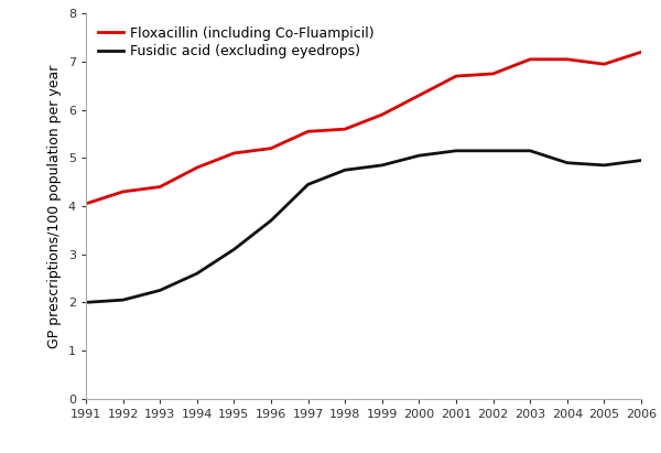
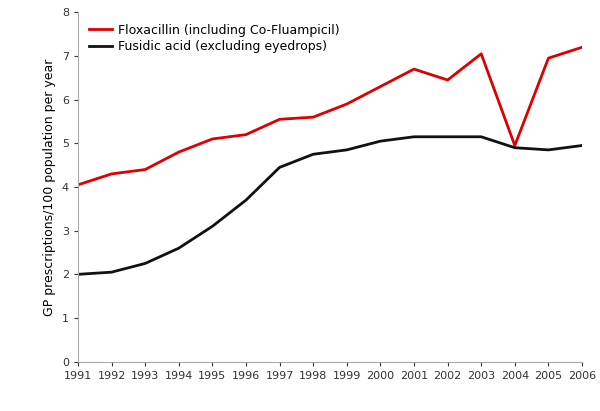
Floxacillin (including Co-Fluampicil)/2002: 6.75 -> 6.45
Floxacillin (including Co-Fluampicil)/2004: 7.05 -> 4.95
